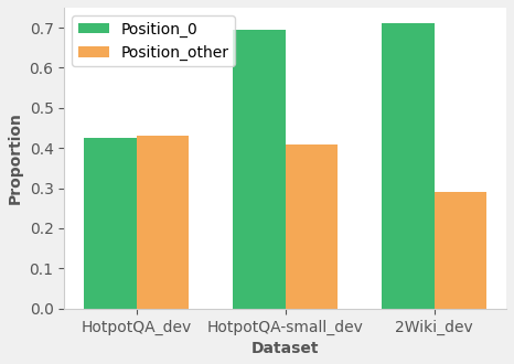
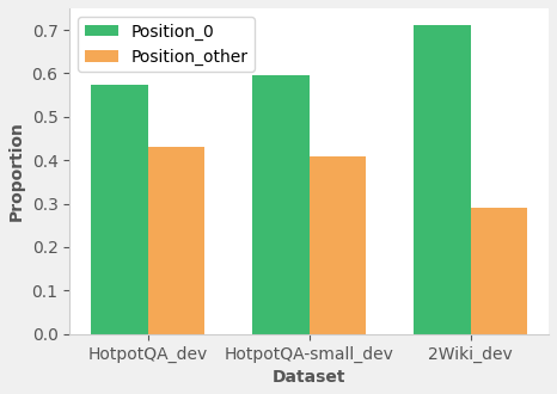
Position_0/HotpotQA_dev: 0.425 -> 0.575
Position_0/HotpotQA-small_dev: 0.695 -> 0.595
